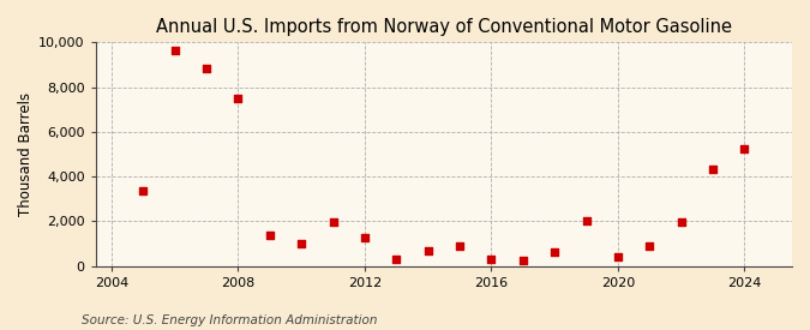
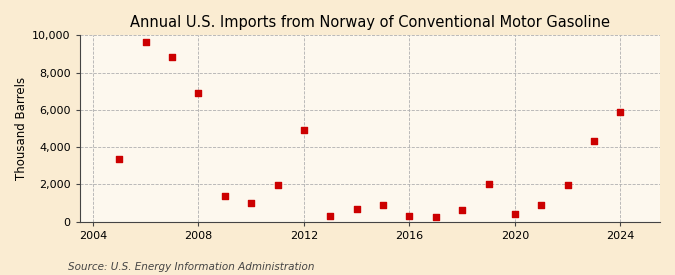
2008: 7,500 -> 6,900
2012: 1,200 -> 4,900
2024: 5,200 -> 5,900
